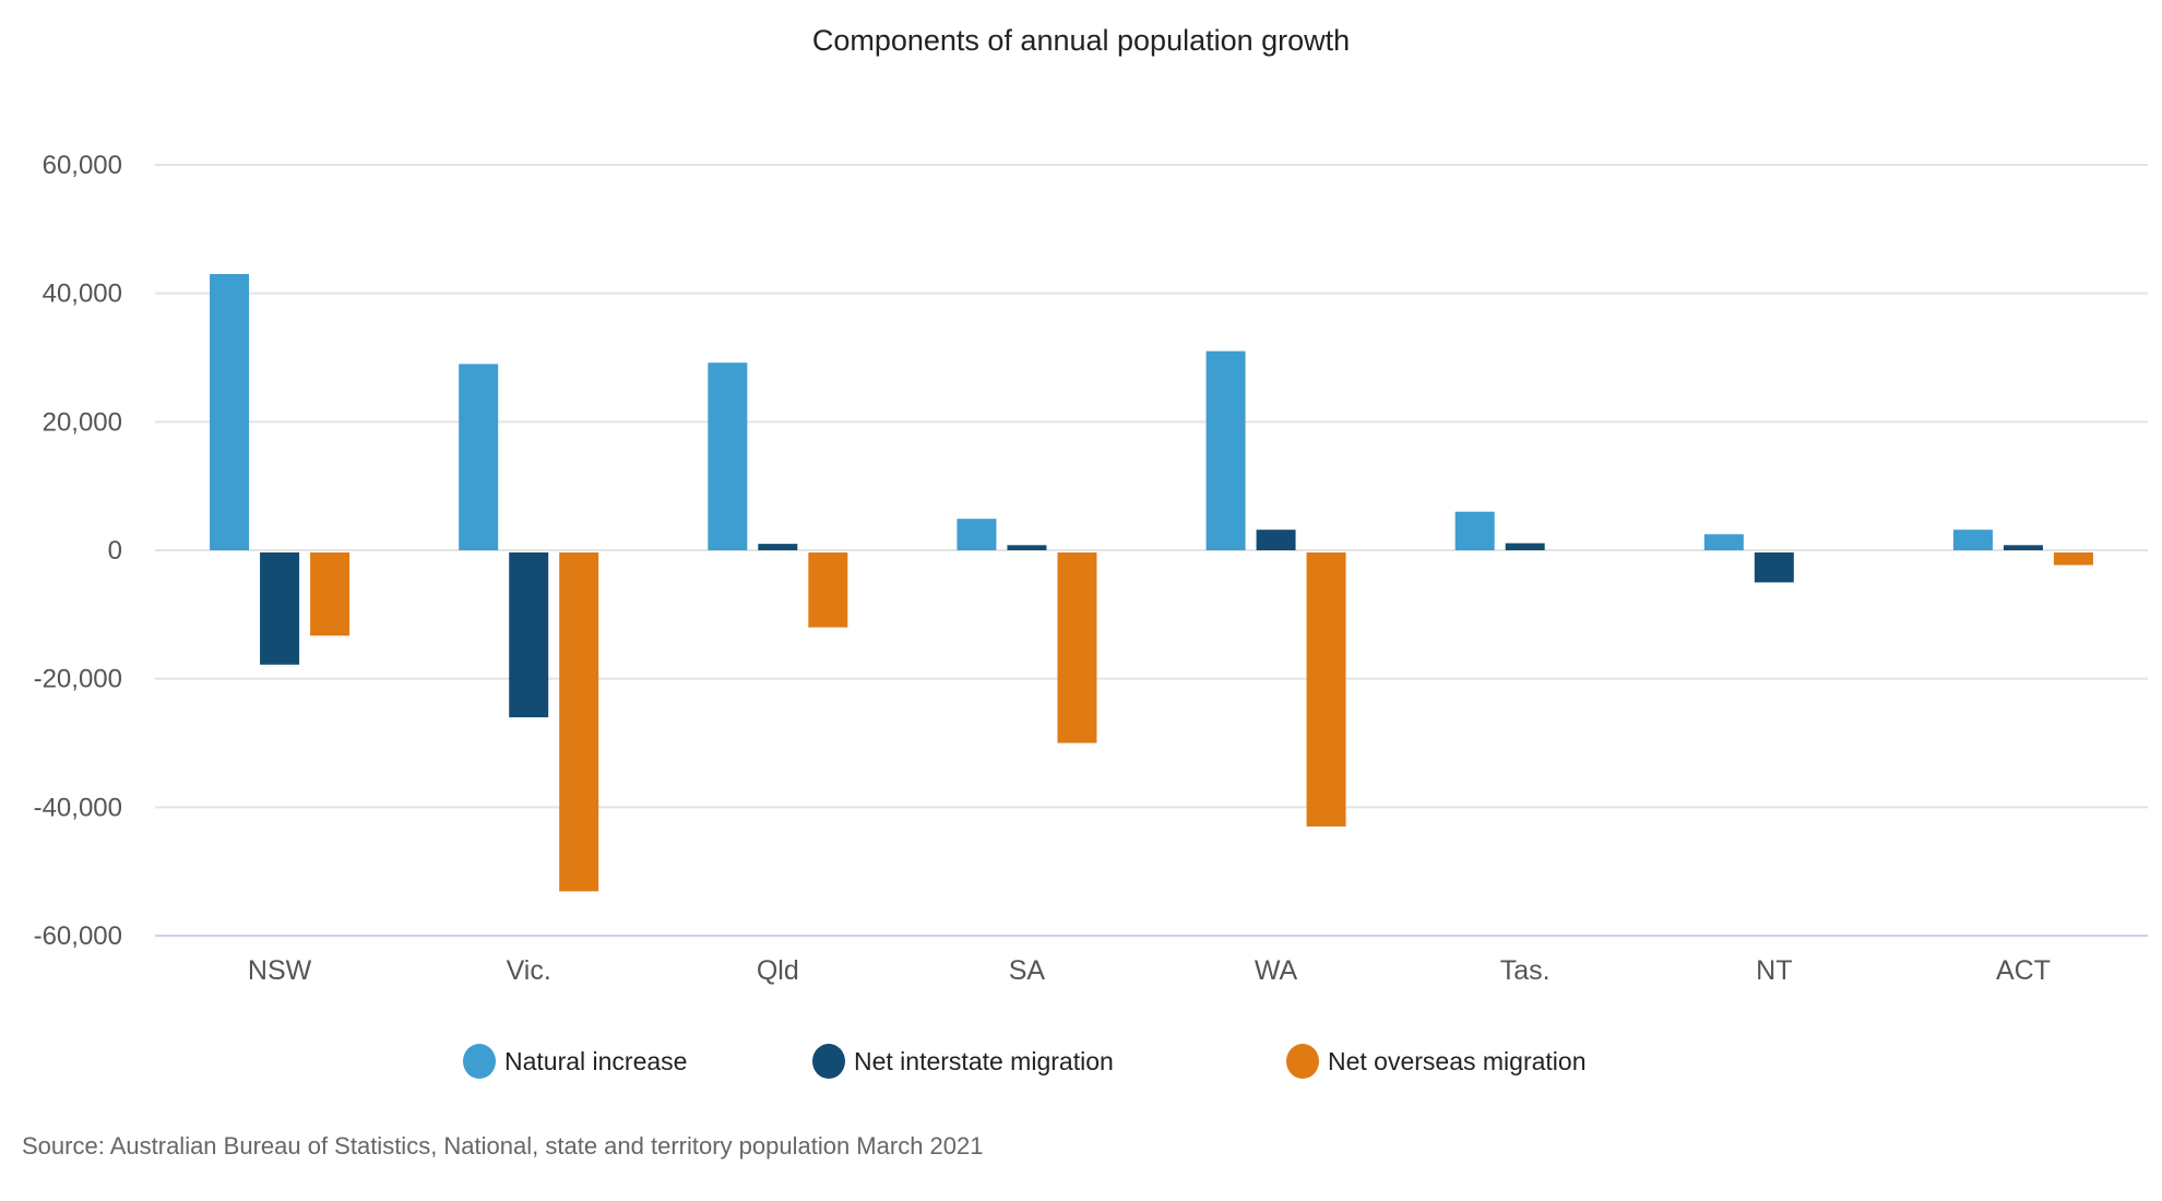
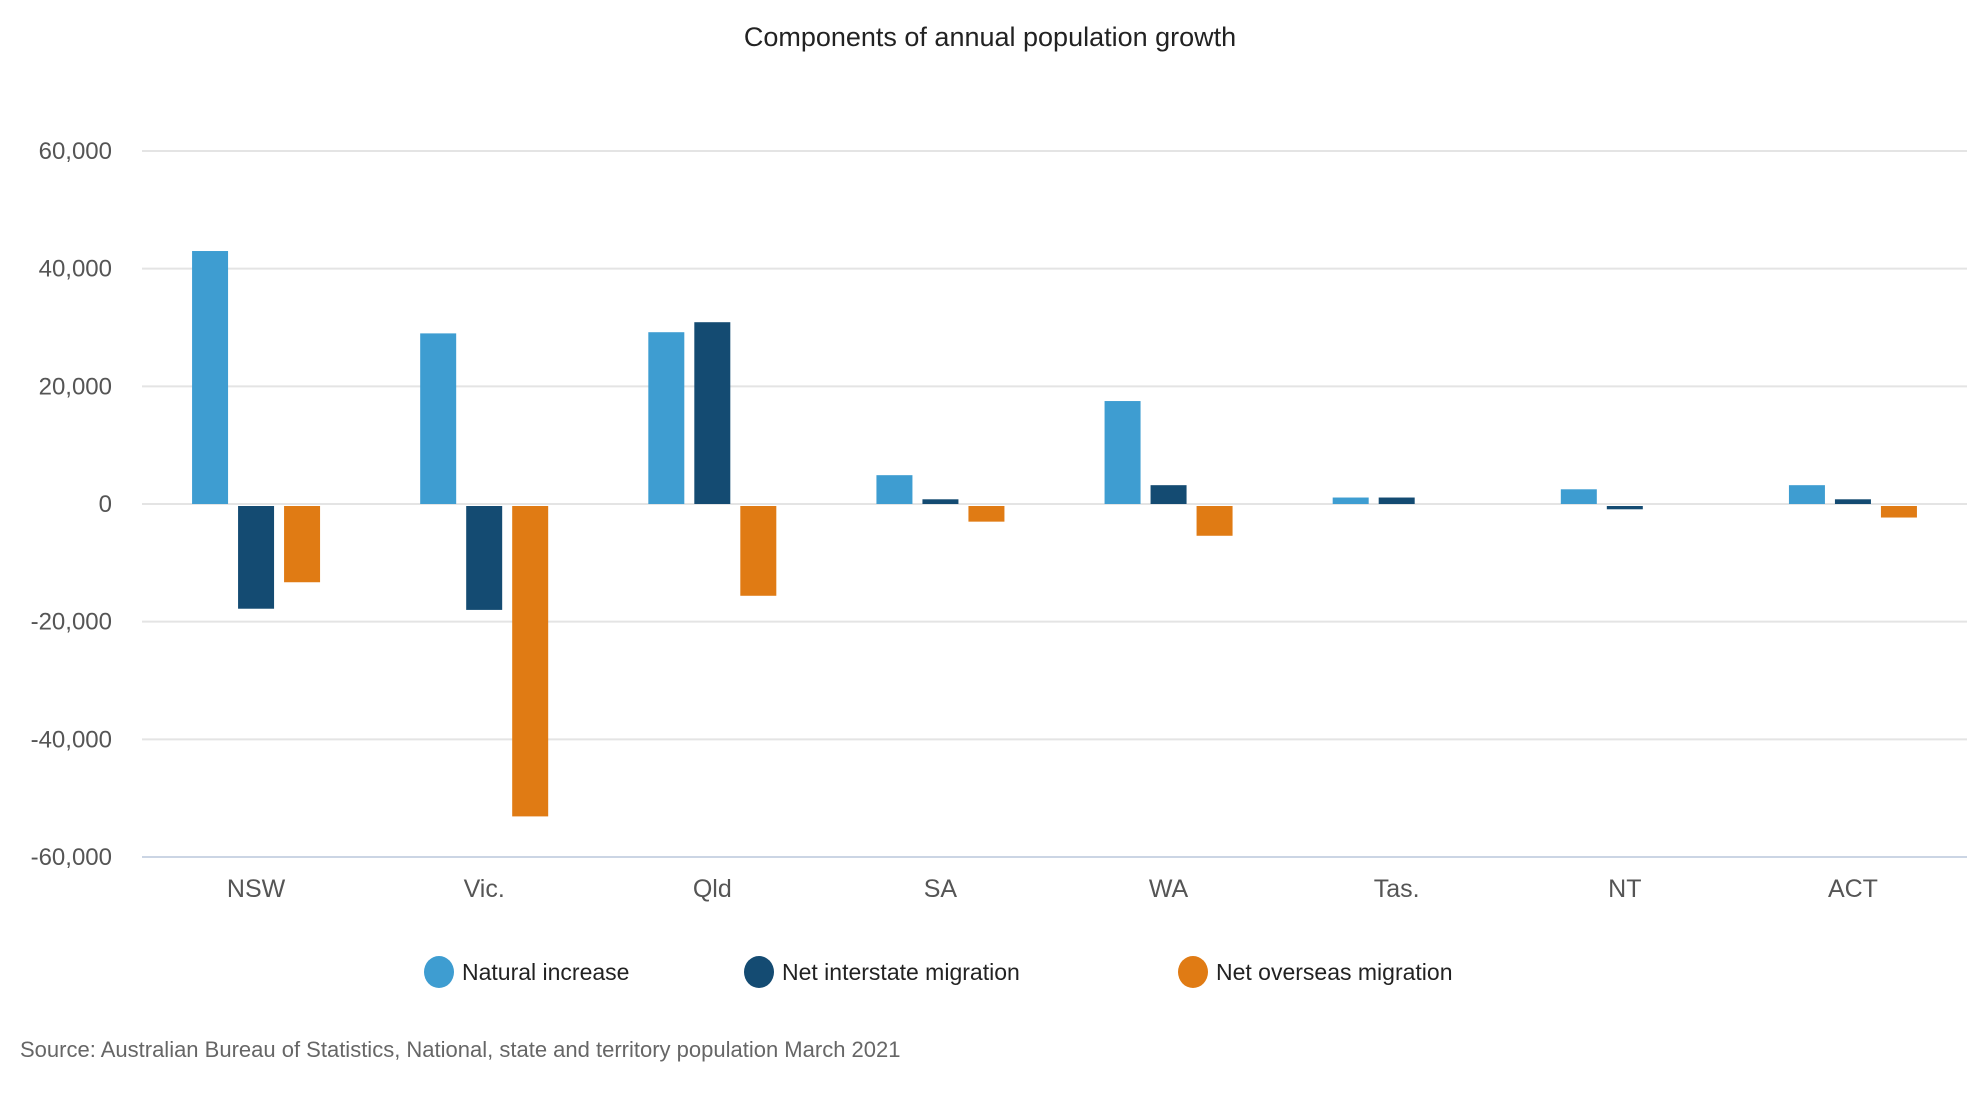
Net interstate migration/Vic.: -26000 -> -18000
Net interstate migration/Qld: 1000 -> 31000
Net overseas migration/Qld: -12000 -> -16000
Net overseas migration/SA: -30000 -> -3000
Natural increase/WA: 31000 -> 18000
Net overseas migration/WA: -43000 -> -5000
Natural increase/Tas.: 6000 -> 1000
Net interstate migration/NT: -5000 -> -1000
